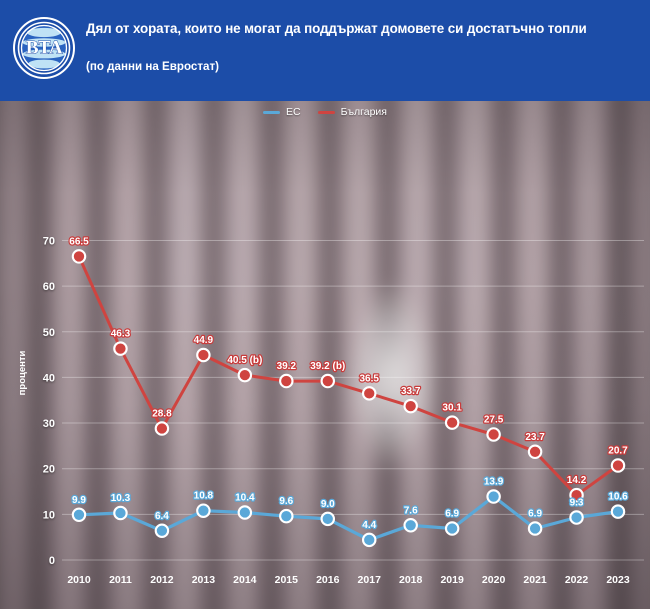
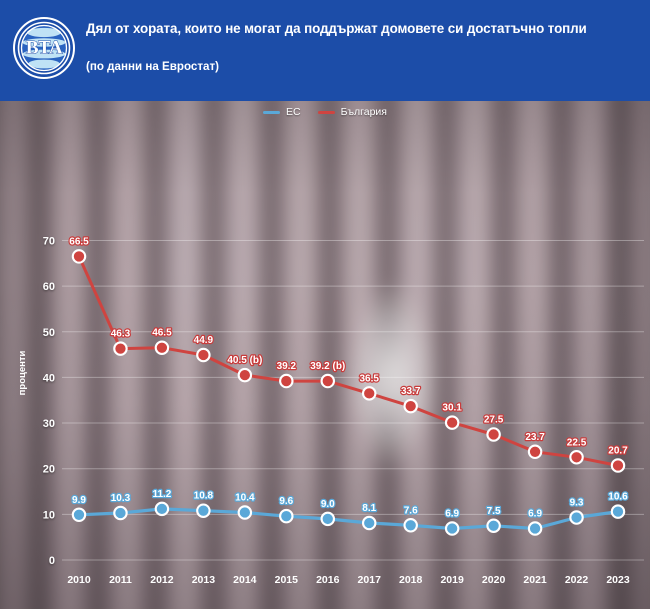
ЕС/2012: 6.4 -> 11.2
България/2012: 28.8 -> 46.5
ЕС/2017: 4.4 -> 8.1
ЕС/2020: 13.9 -> 7.5
България/2022: 14.2 -> 22.5
